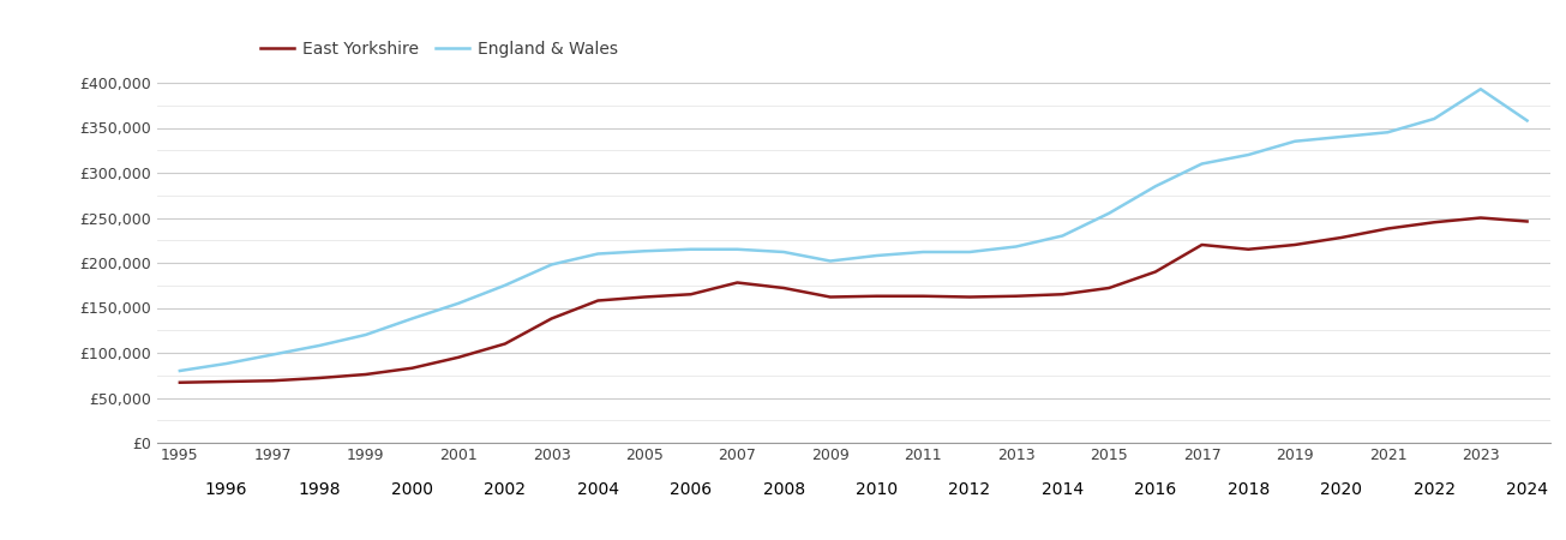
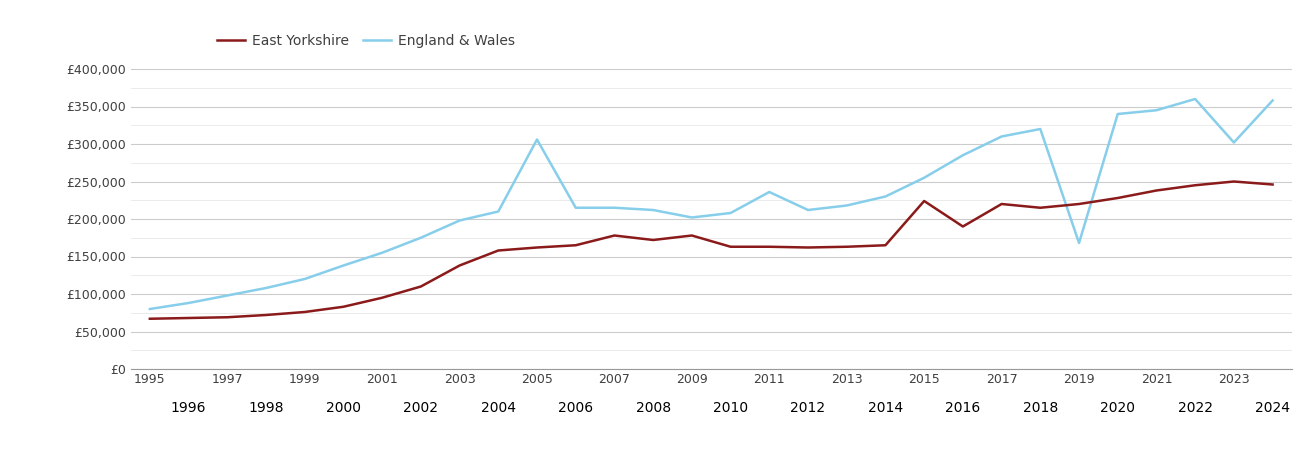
England & Wales/2005: £213,000 -> £306,000
East Yorkshire/2009: £162,000 -> £178,000
England & Wales/2011: £212,000 -> £236,000
East Yorkshire/2015: £172,000 -> £224,000
England & Wales/2019: £335,000 -> £168,000
England & Wales/2023: £393,000 -> £302,000
